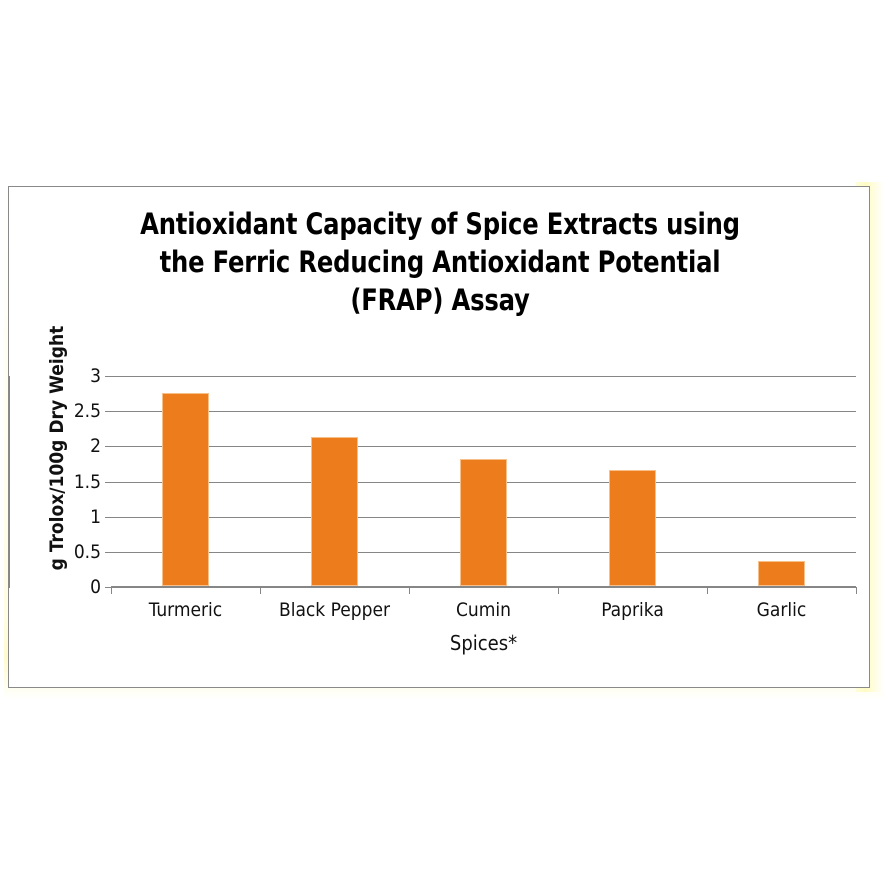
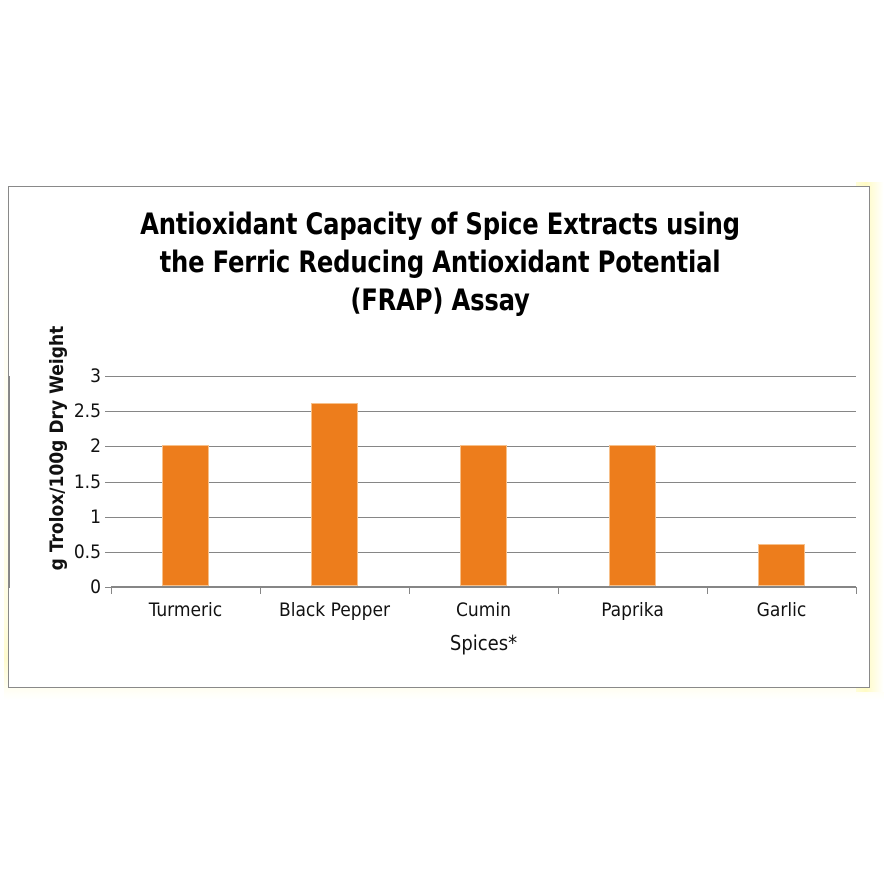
Turmeric: 2.8 -> 2.0
Black Pepper: 2.1 -> 2.6
Cumin: 1.8 -> 2.0
Paprika: 1.6 -> 2.0
Garlic: 0.4 -> 0.6
